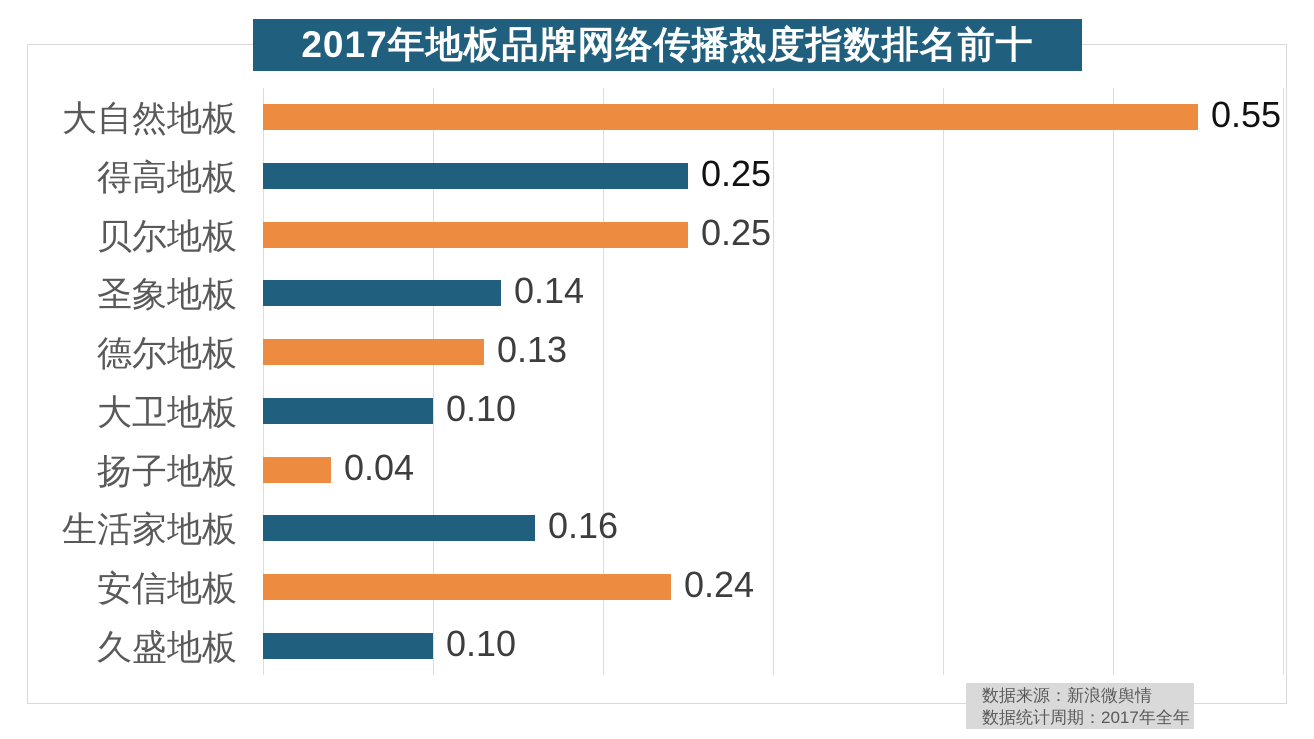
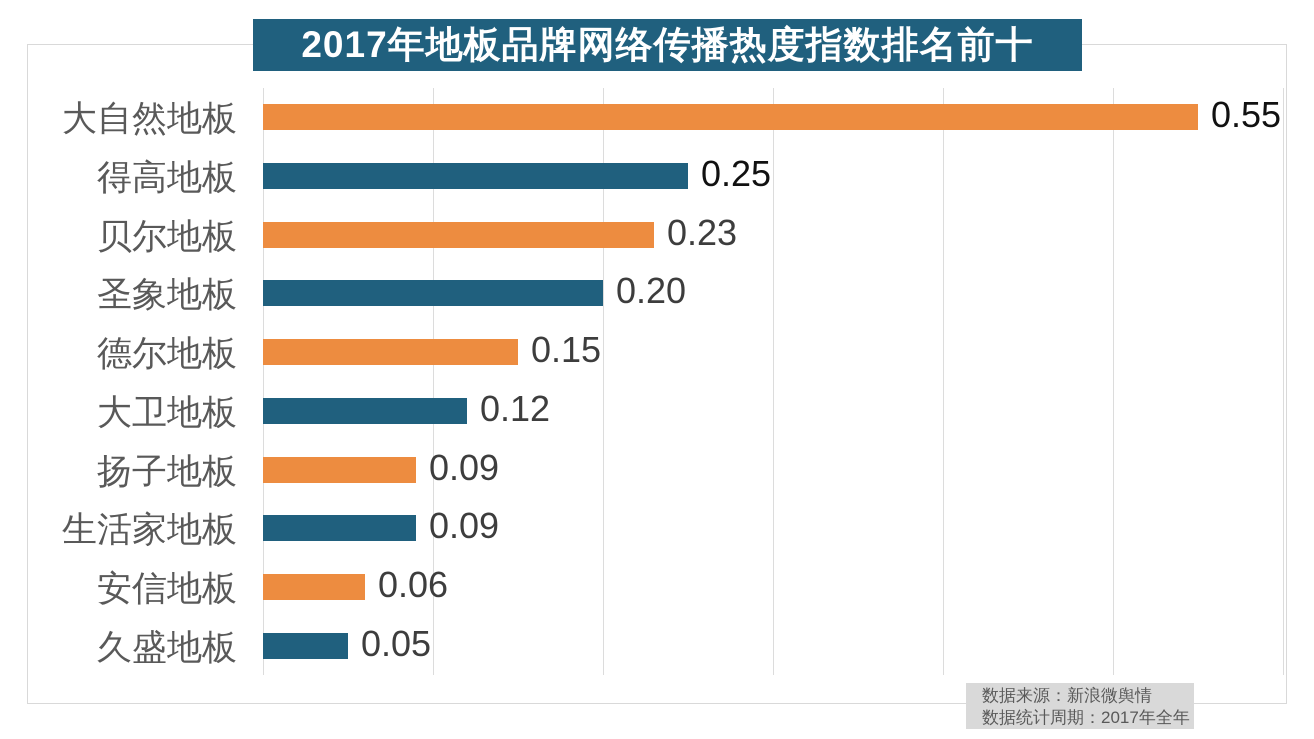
贝尔地板: 0.25 -> 0.23
圣象地板: 0.14 -> 0.20
德尔地板: 0.13 -> 0.15
大卫地板: 0.10 -> 0.12
扬子地板: 0.04 -> 0.09
生活家地板: 0.16 -> 0.09
安信地板: 0.24 -> 0.06
久盛地板: 0.10 -> 0.05
